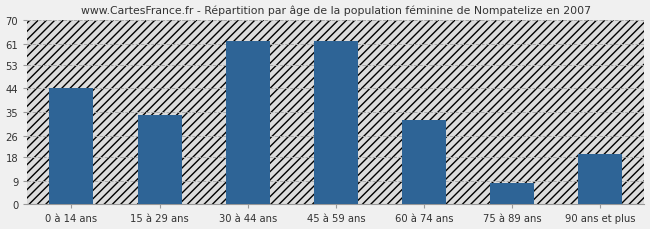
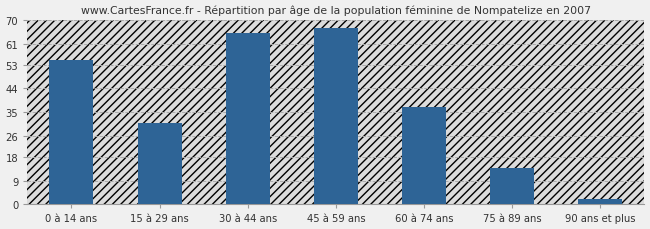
0 à 14 ans: 44 -> 55
15 à 29 ans: 34 -> 31
30 à 44 ans: 62 -> 65
45 à 59 ans: 62 -> 67
60 à 74 ans: 32 -> 37
75 à 89 ans: 8 -> 14
90 ans et plus: 19 -> 2
